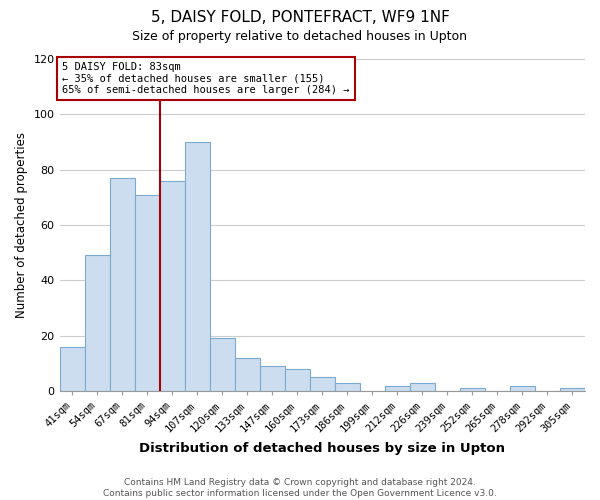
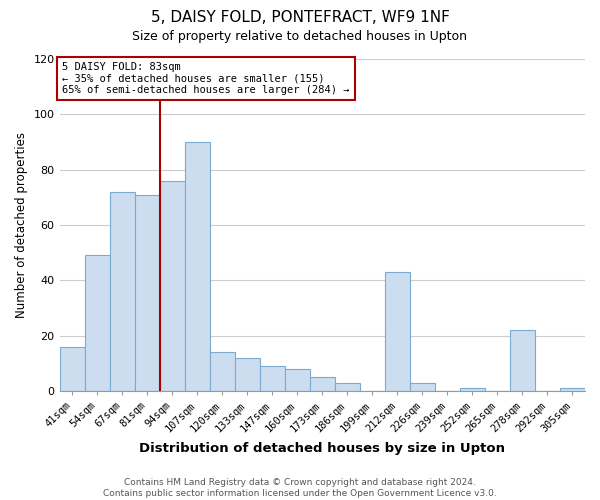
67sqm: 77 -> 72
120sqm: 19 -> 14
212sqm: 2 -> 43
278sqm: 2 -> 22
